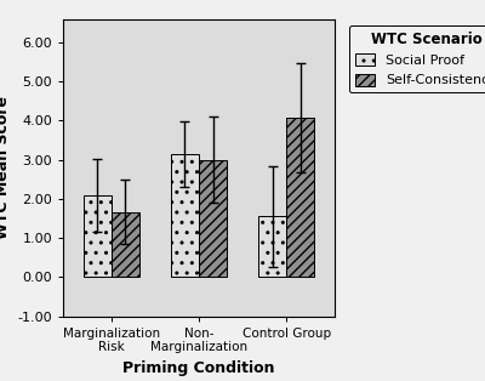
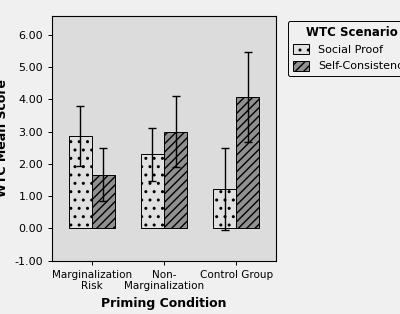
Social Proof/Marginalization Risk: 2.10 -> 2.87
Social Proof/Non- Marginalization: 3.15 -> 2.30
Social Proof/Control Group: 1.55 -> 1.22
